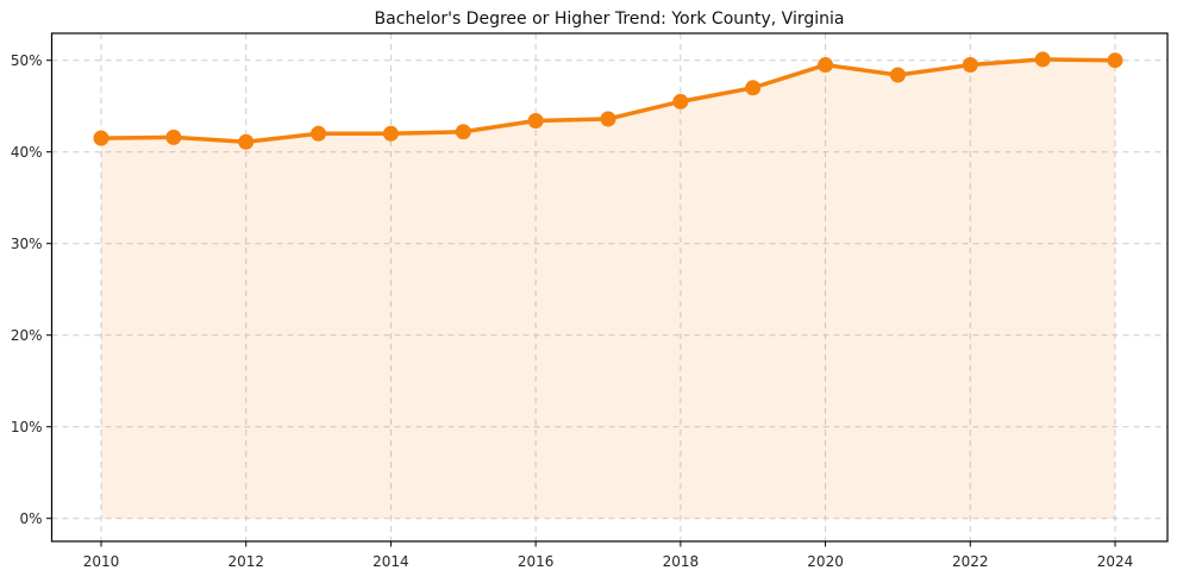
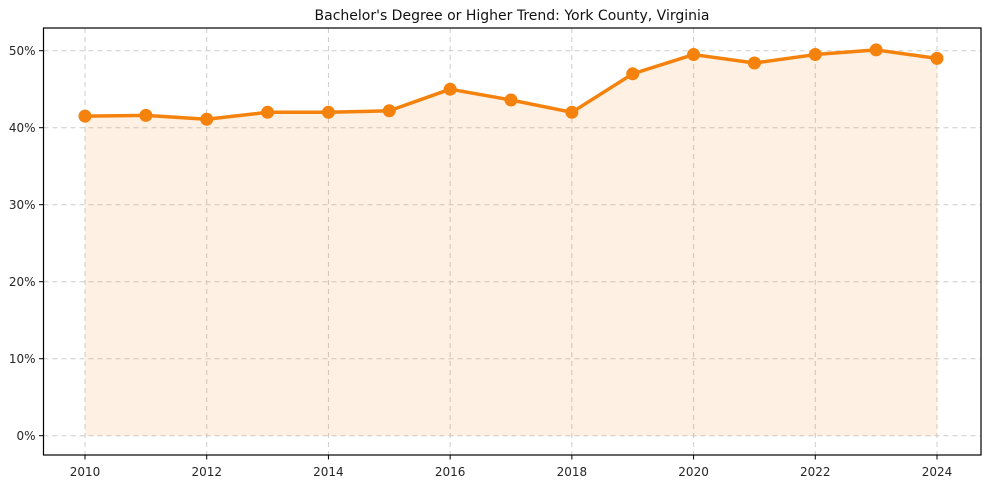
2016: 43% -> 45%
2018: 46% -> 42%
2024: 50% -> 49%
